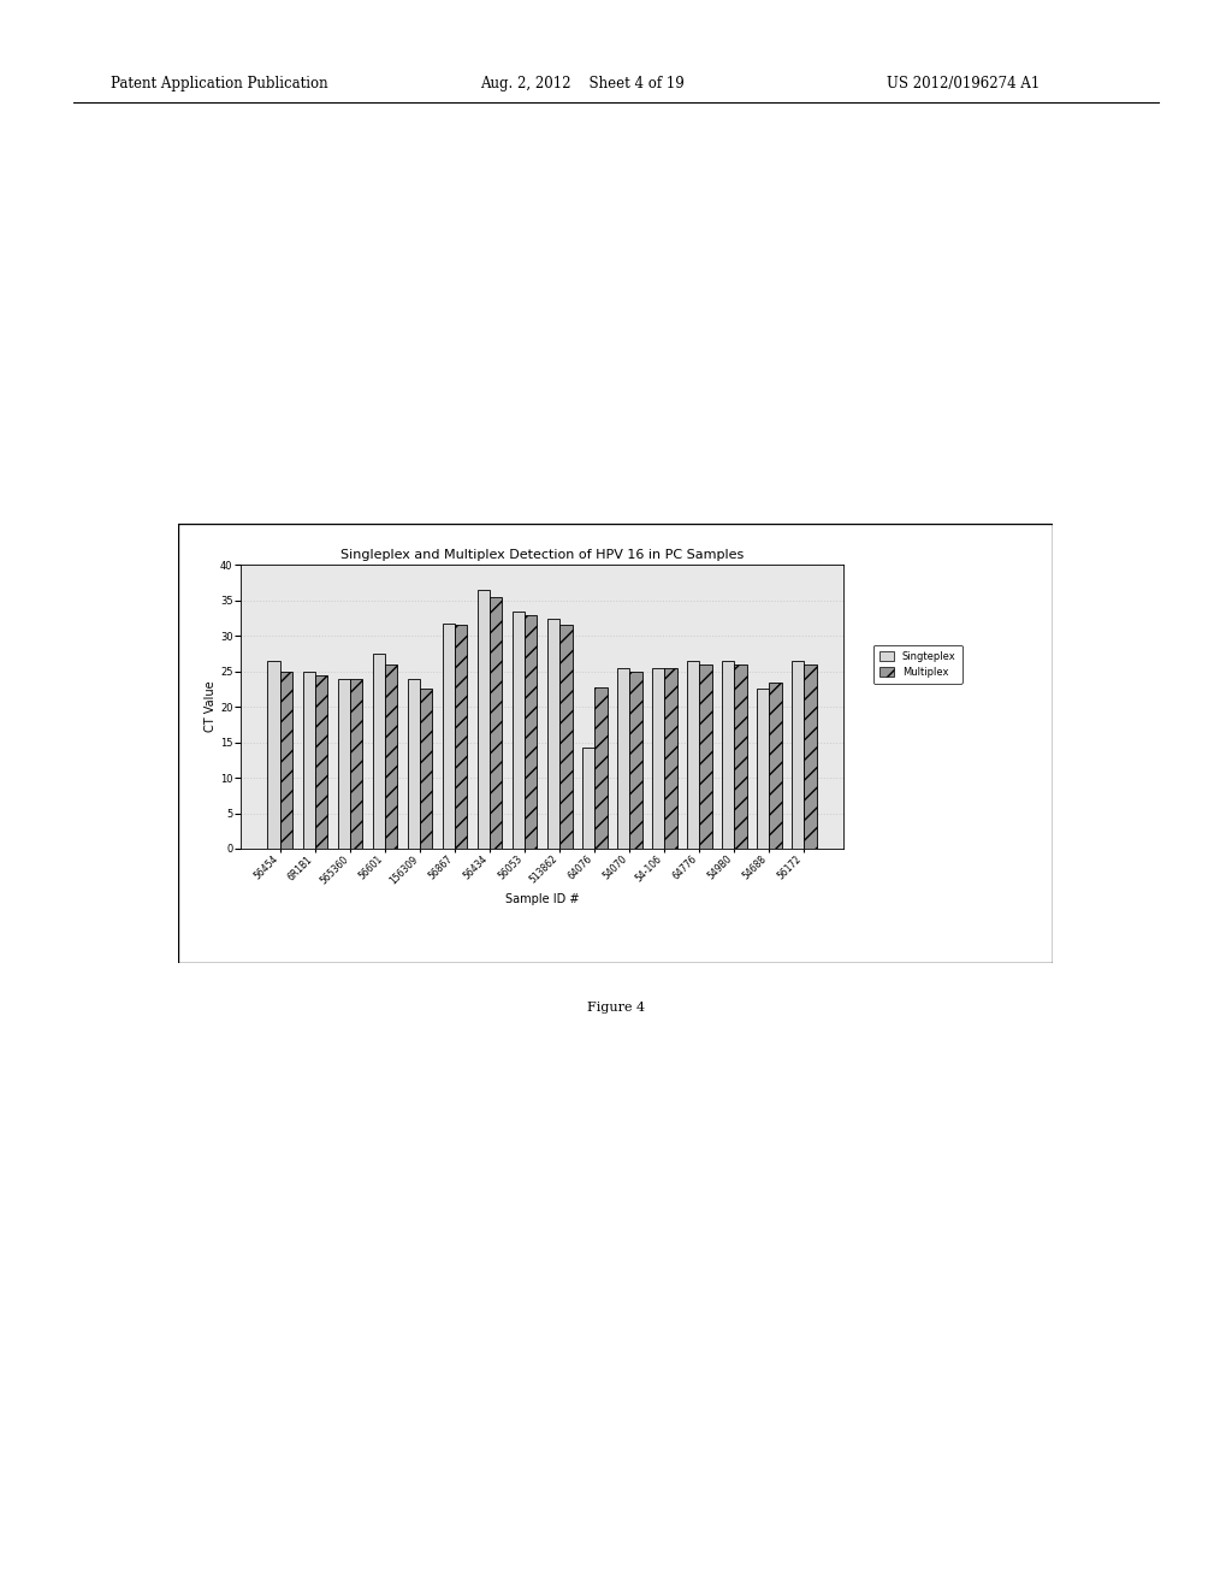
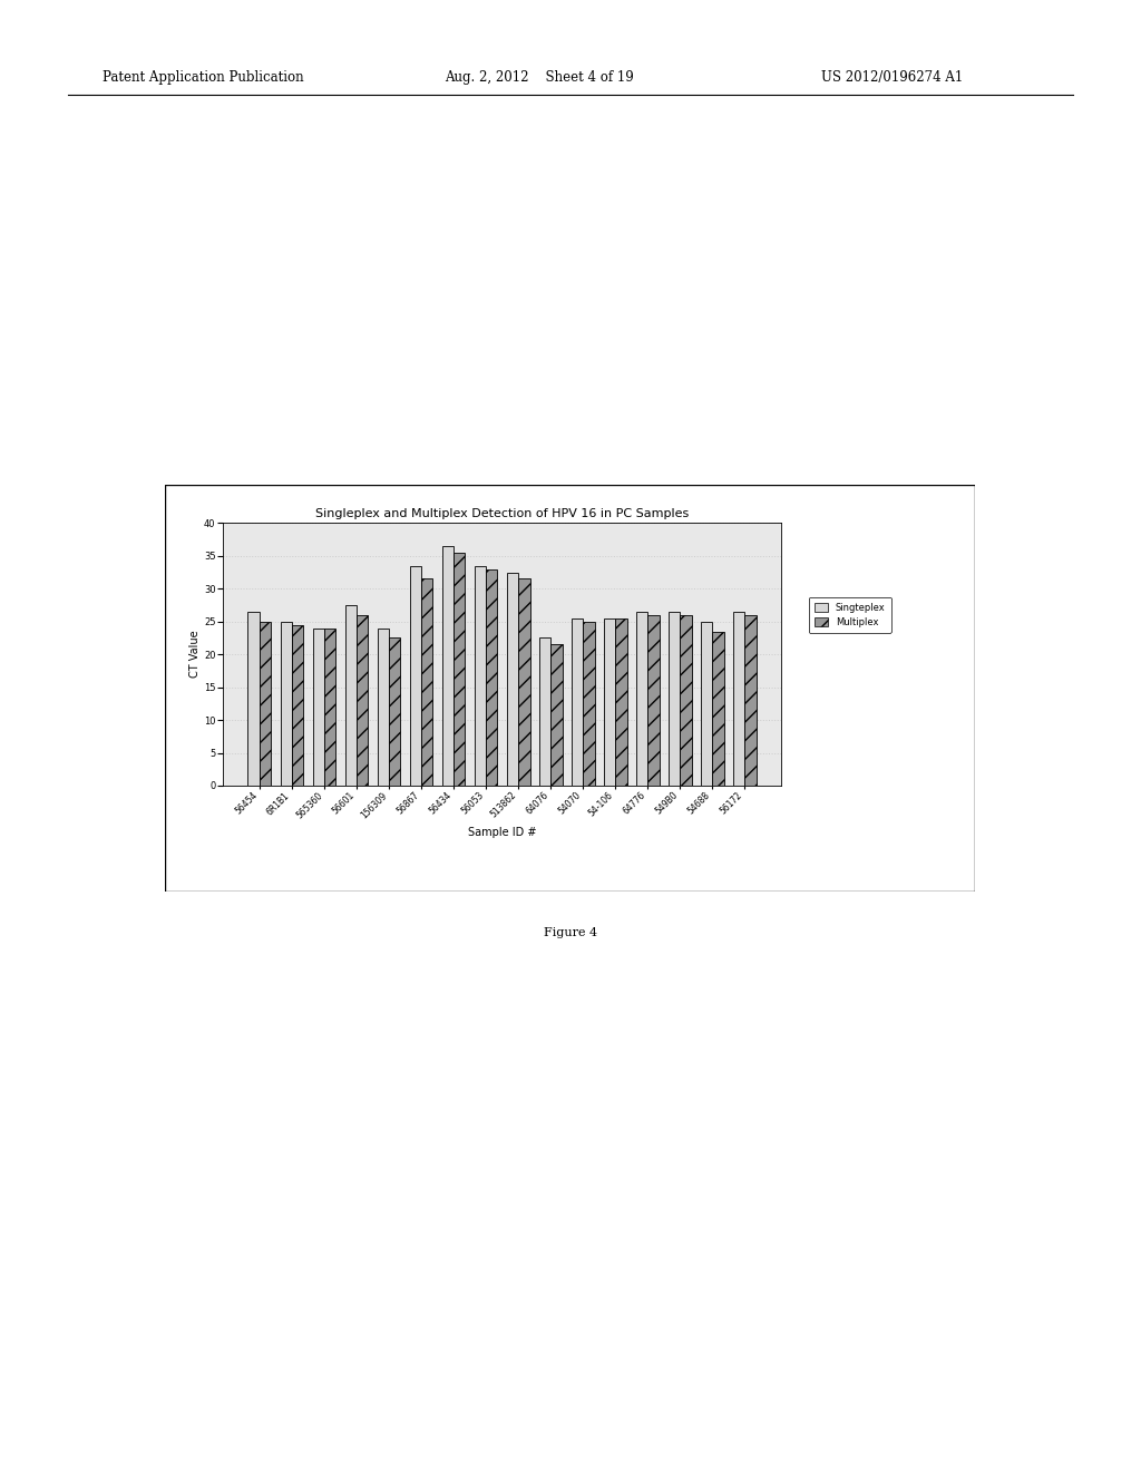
Singteplex/56867: 31.8 -> 33.5
Singteplex/64076: 14.2 -> 22.5
Multiplex/64076: 22.8 -> 21.5
Singteplex/54688: 22.6 -> 25.0
